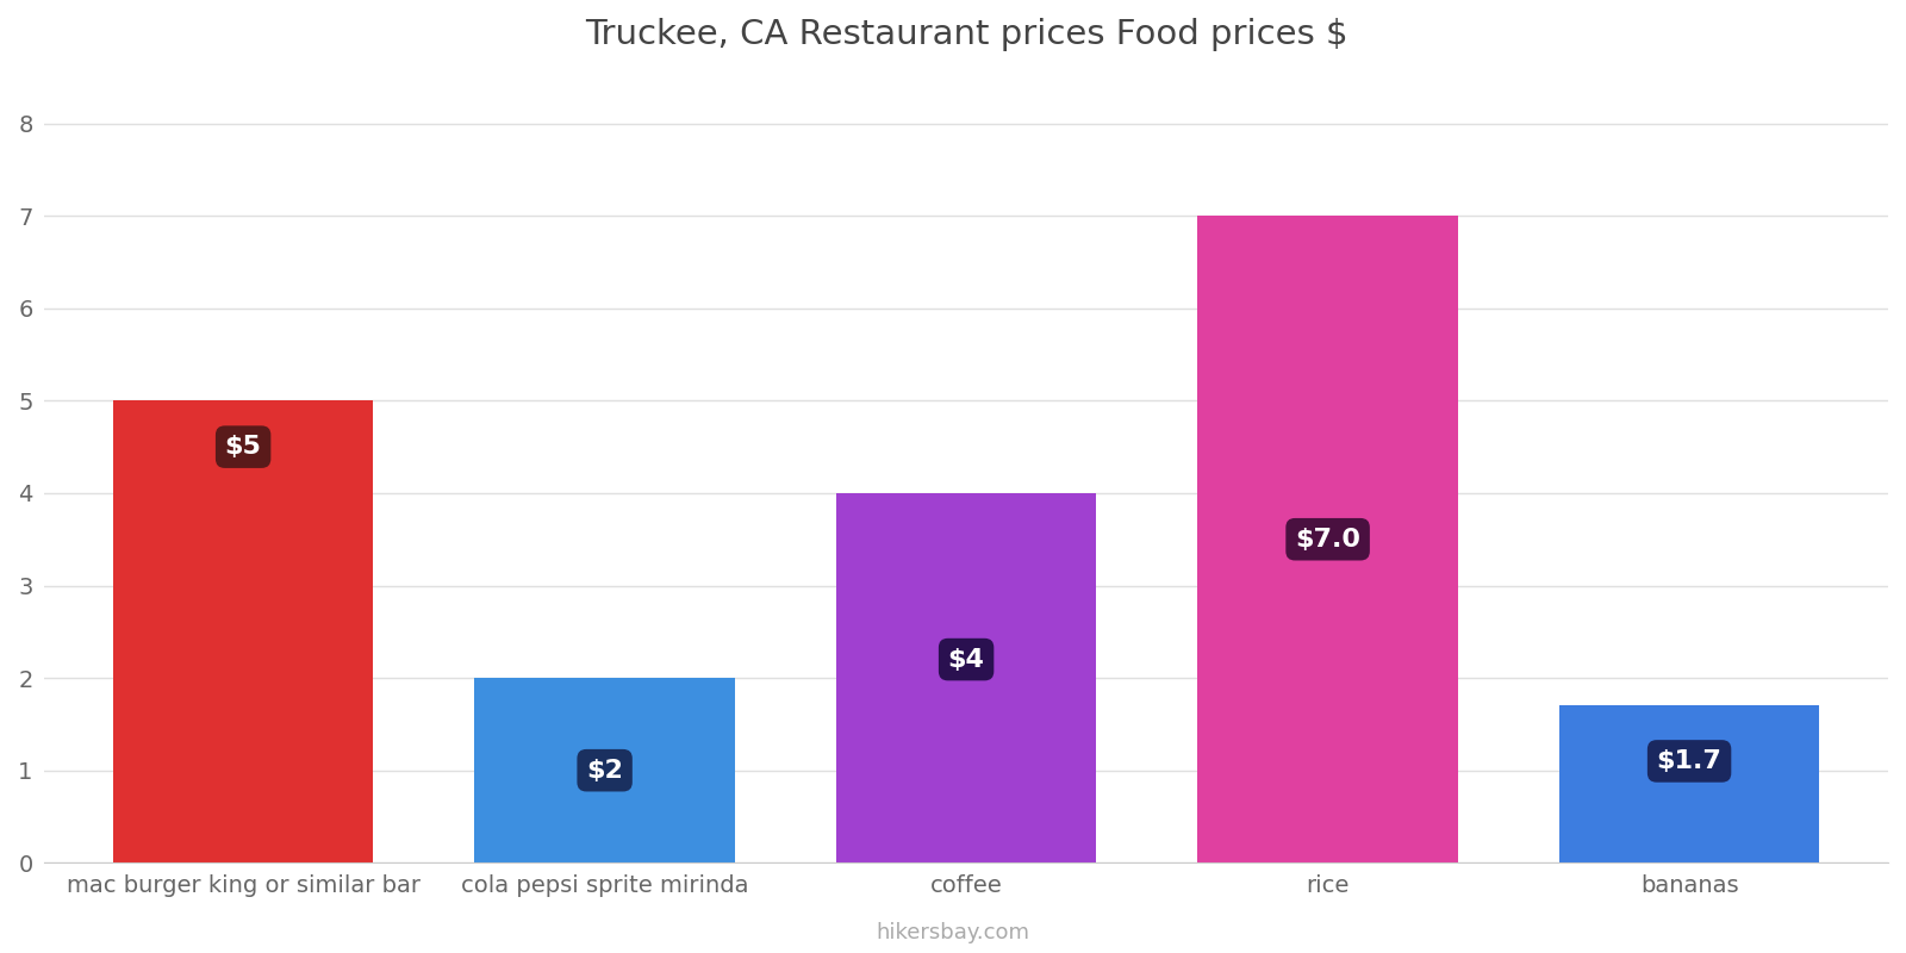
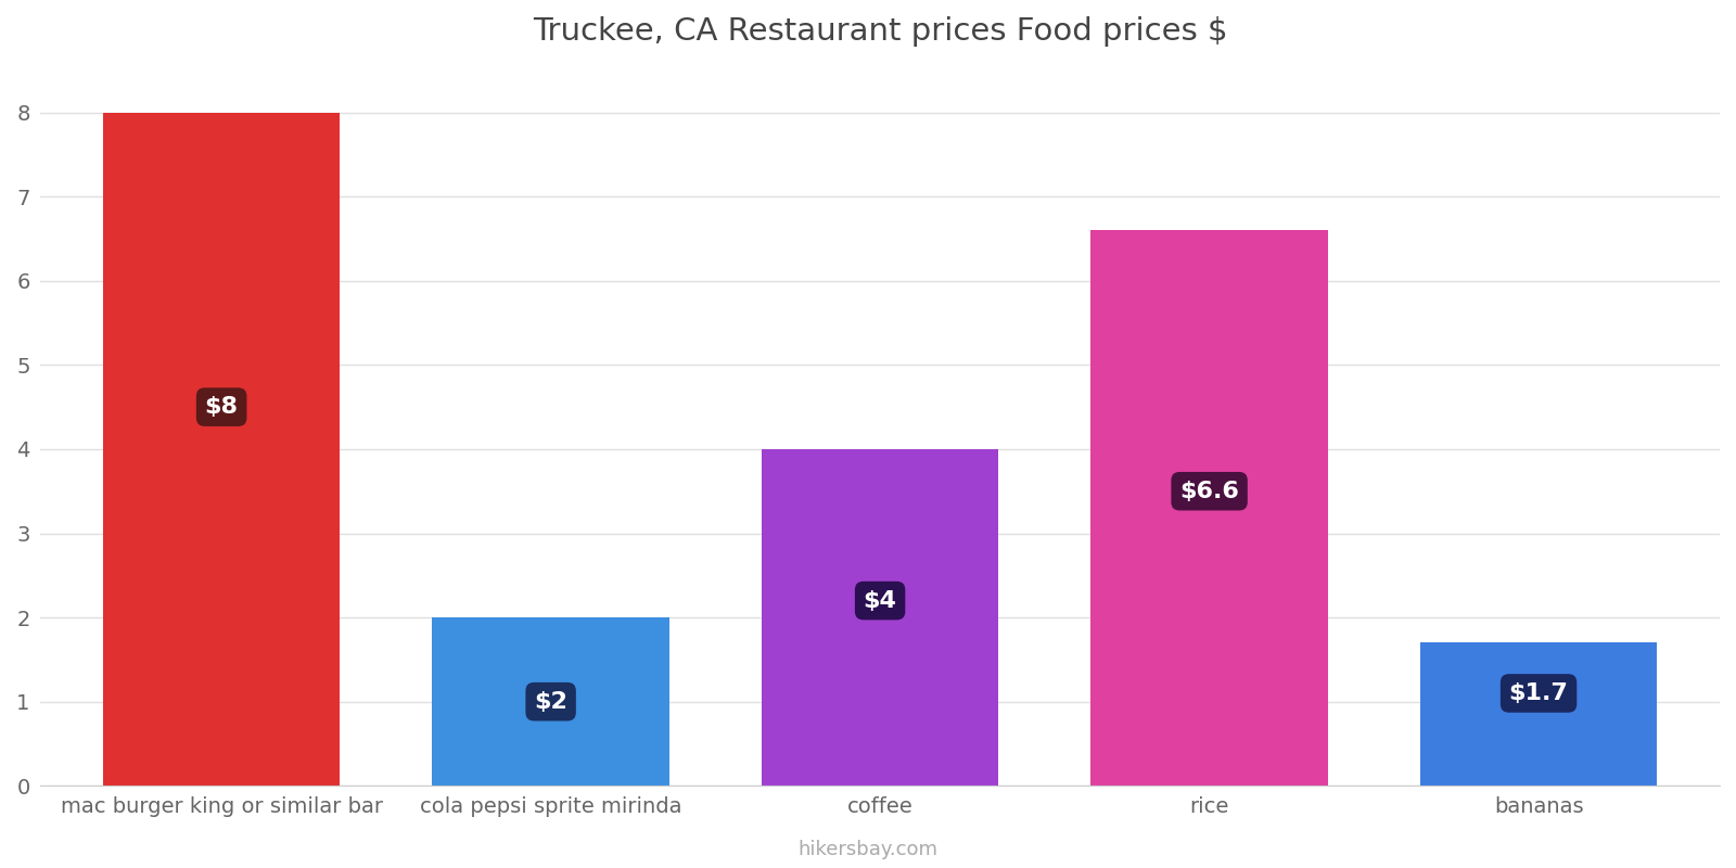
mac burger king or similar bar: $5 -> $8
rice: $7.0 -> $6.6
